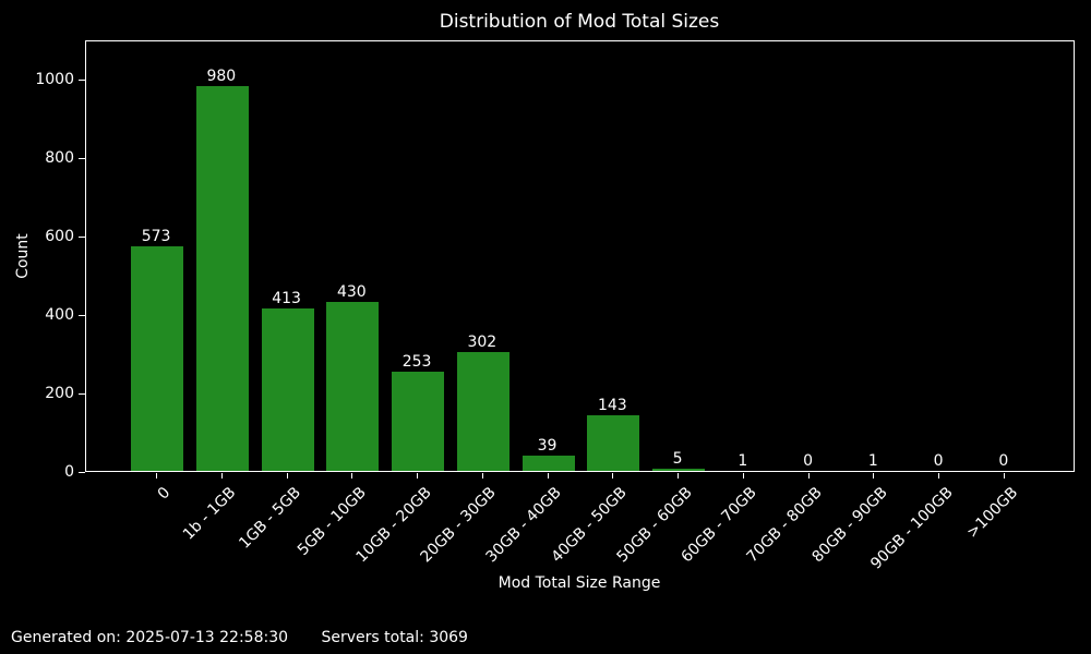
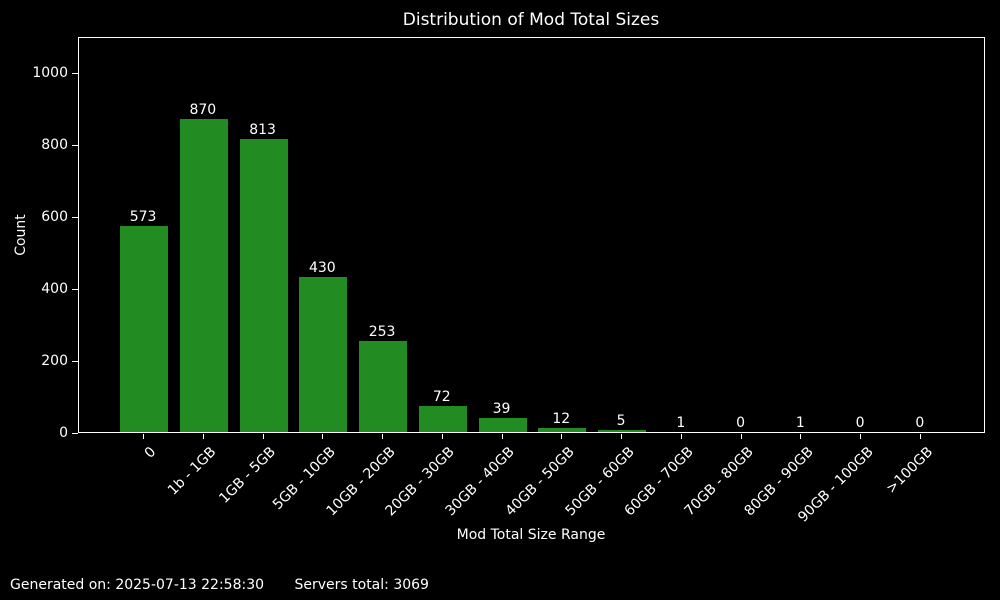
1b - 1GB: 980 -> 870
1GB - 5GB: 413 -> 813
20GB - 30GB: 302 -> 72
40GB - 50GB: 143 -> 12
